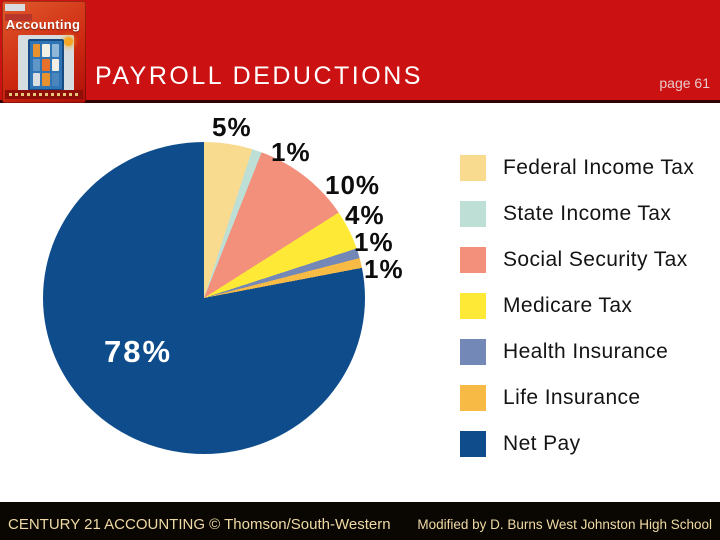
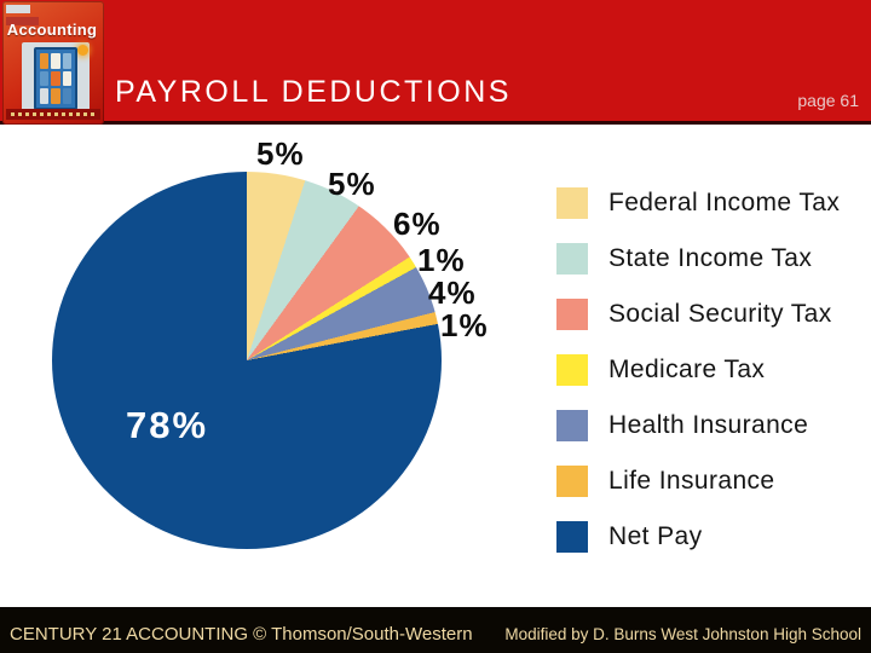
State Income Tax: 1% -> 5%
Social Security Tax: 10% -> 6%
Medicare Tax: 4% -> 1%
Health Insurance: 1% -> 4%
